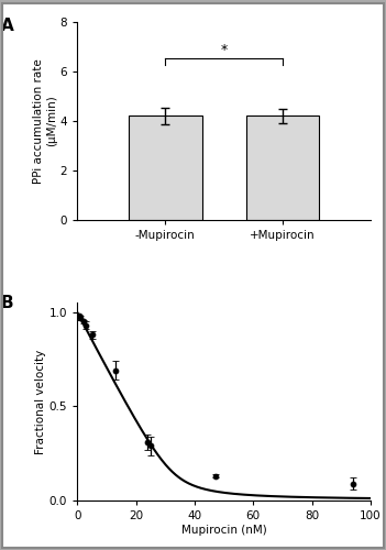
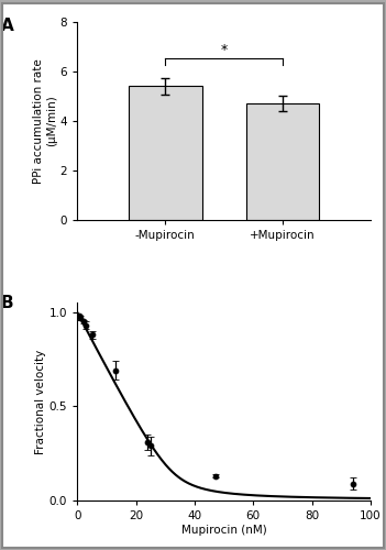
-Mupirocin: 4.2 -> 5.4
+Mupirocin: 4.2 -> 4.7
